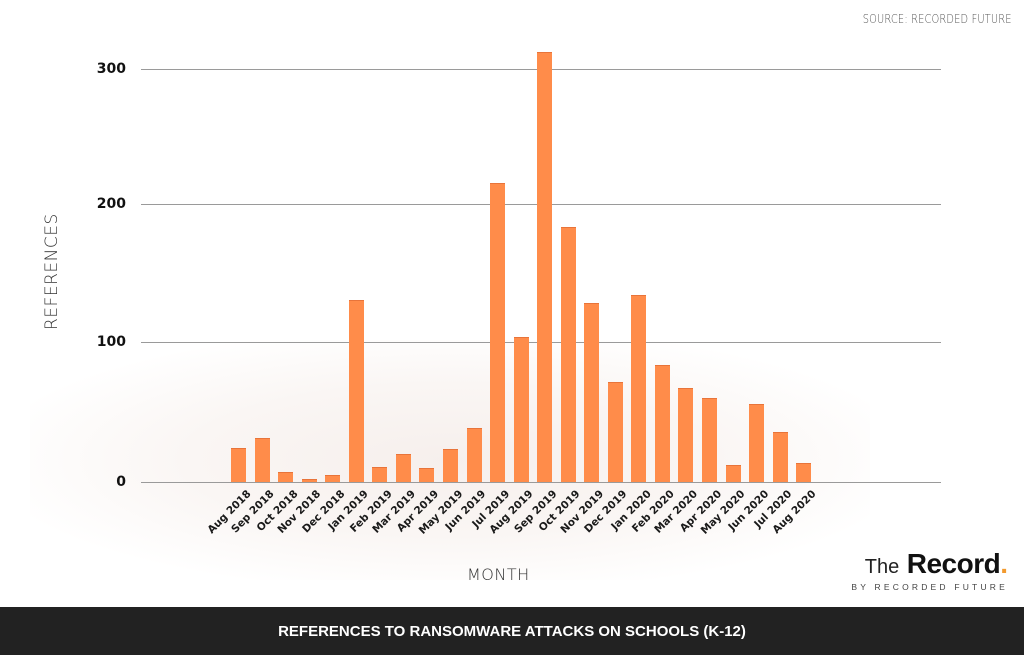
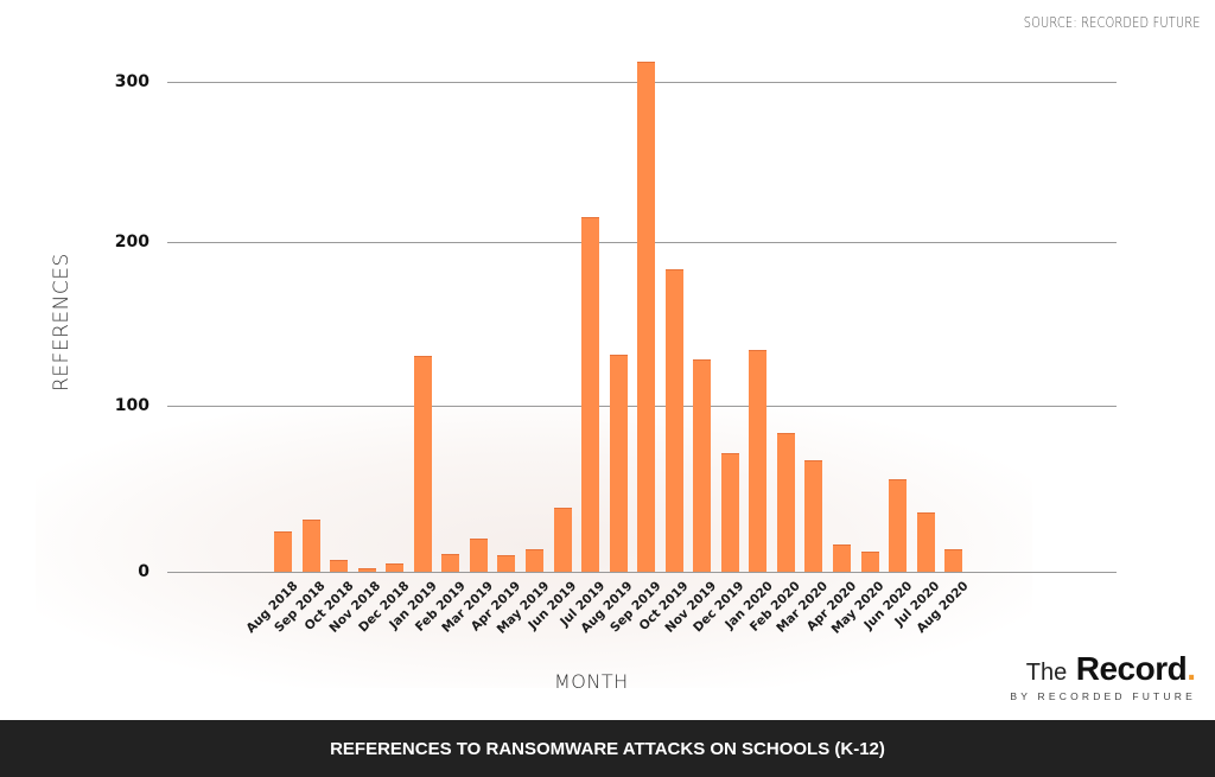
May 2019: 24 -> 14
Aug 2019: 105 -> 133
Apr 2020: 61 -> 17
